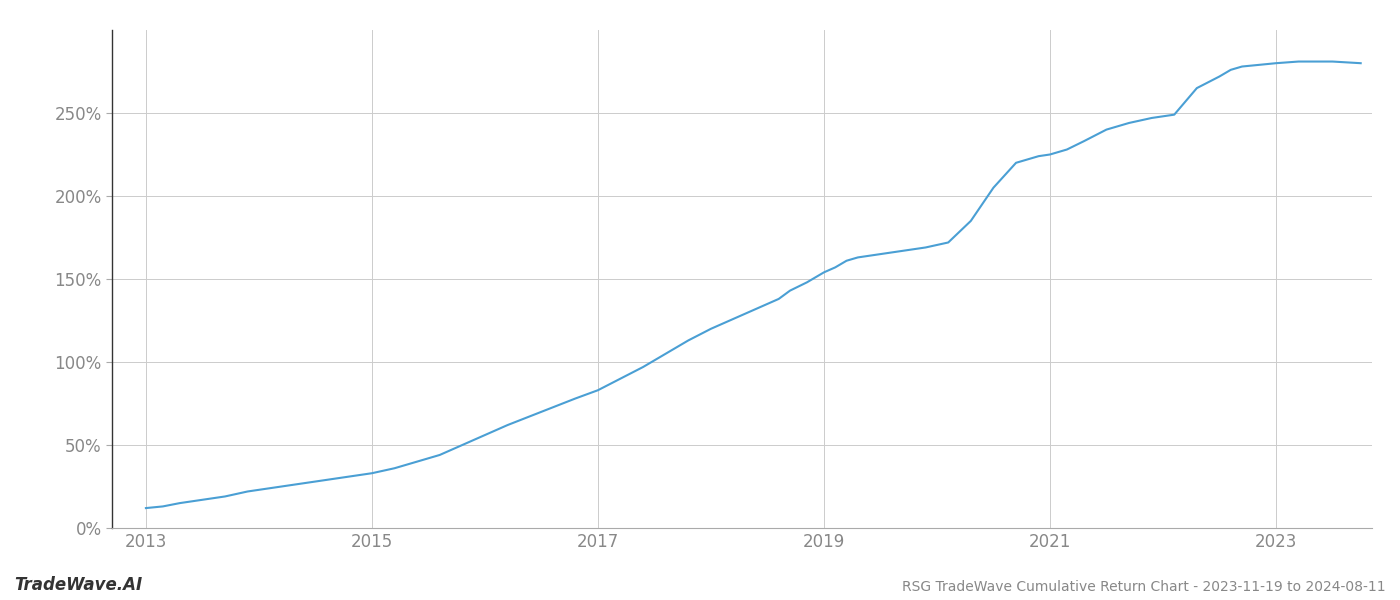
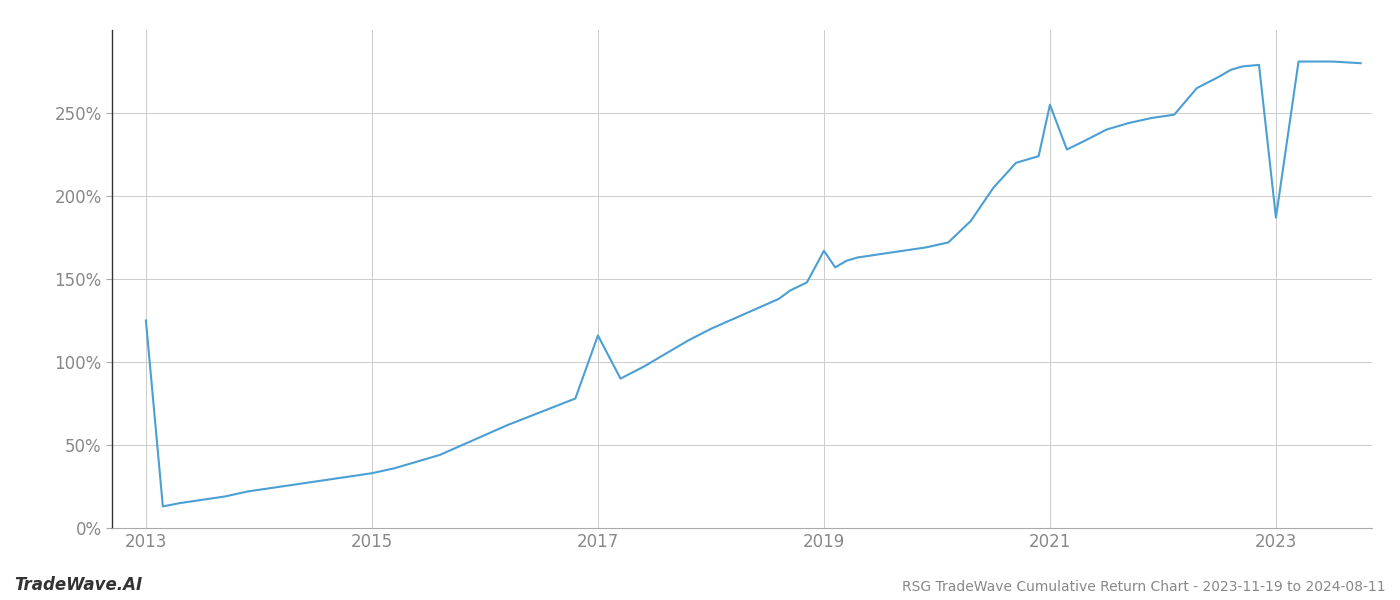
2013: 12% -> 125%
2017: 83% -> 116%
2019: 154% -> 167%
2021: 225% -> 255%
2023: 280% -> 187%
